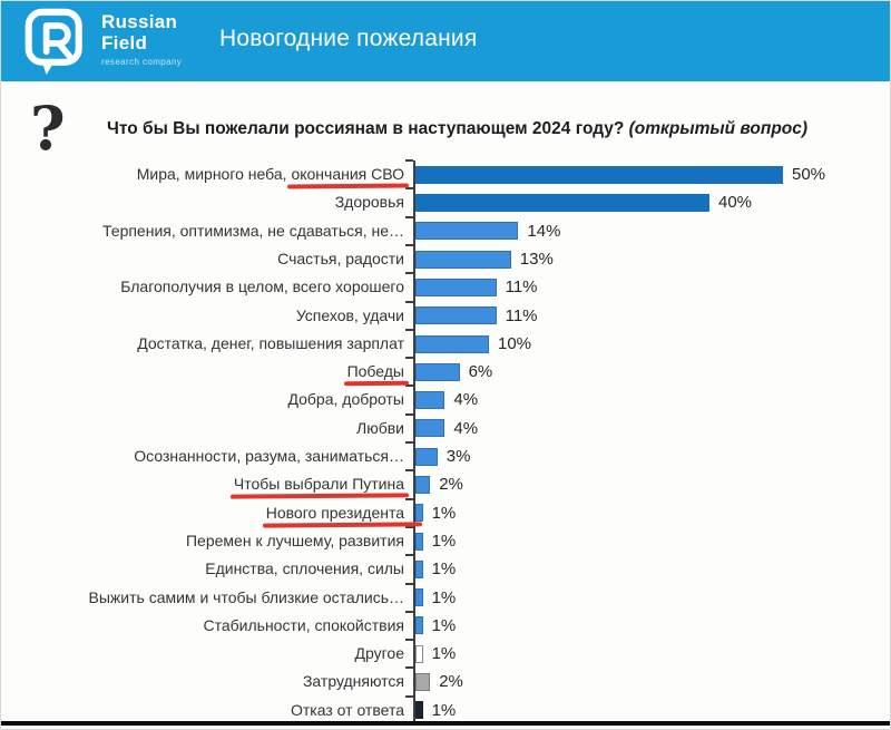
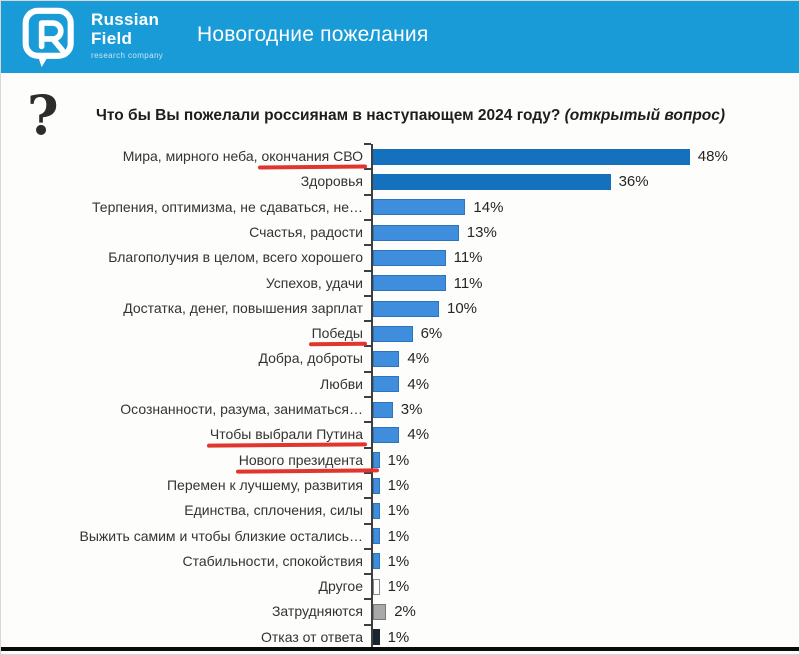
Мира, мирного неба, окончания СВО: 50% -> 48%
Здоровья: 40% -> 36%
Чтобы выбрали Путина: 2% -> 4%
